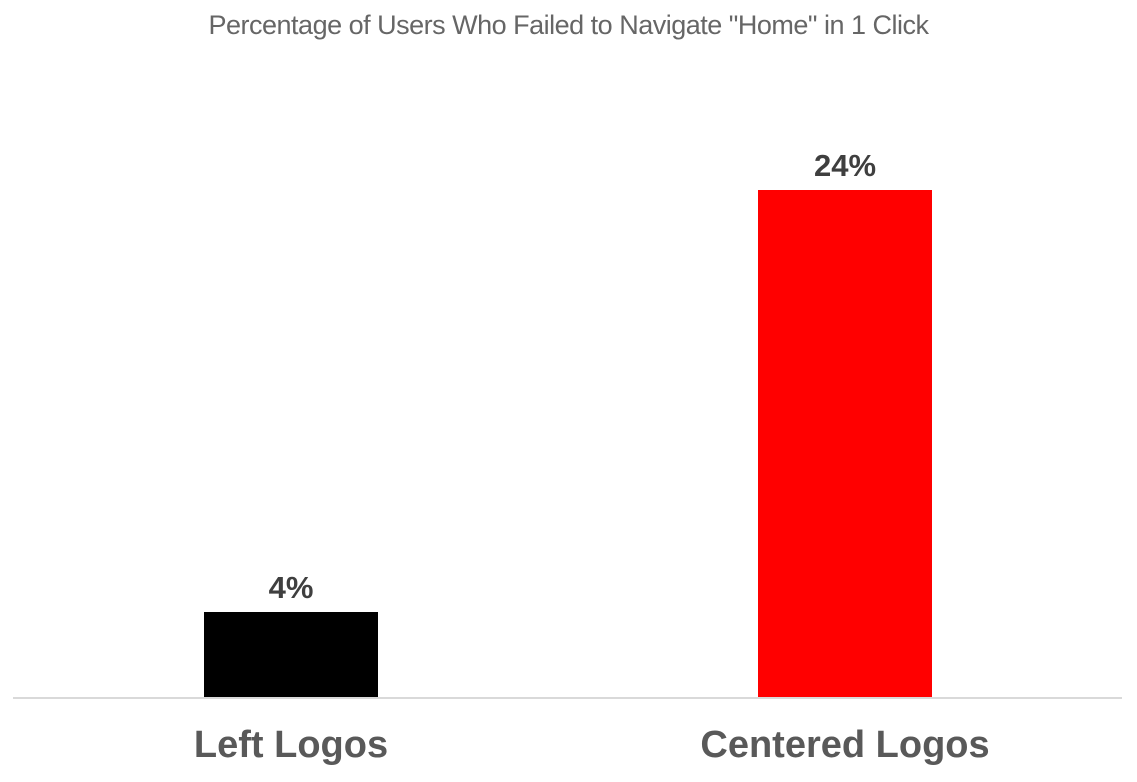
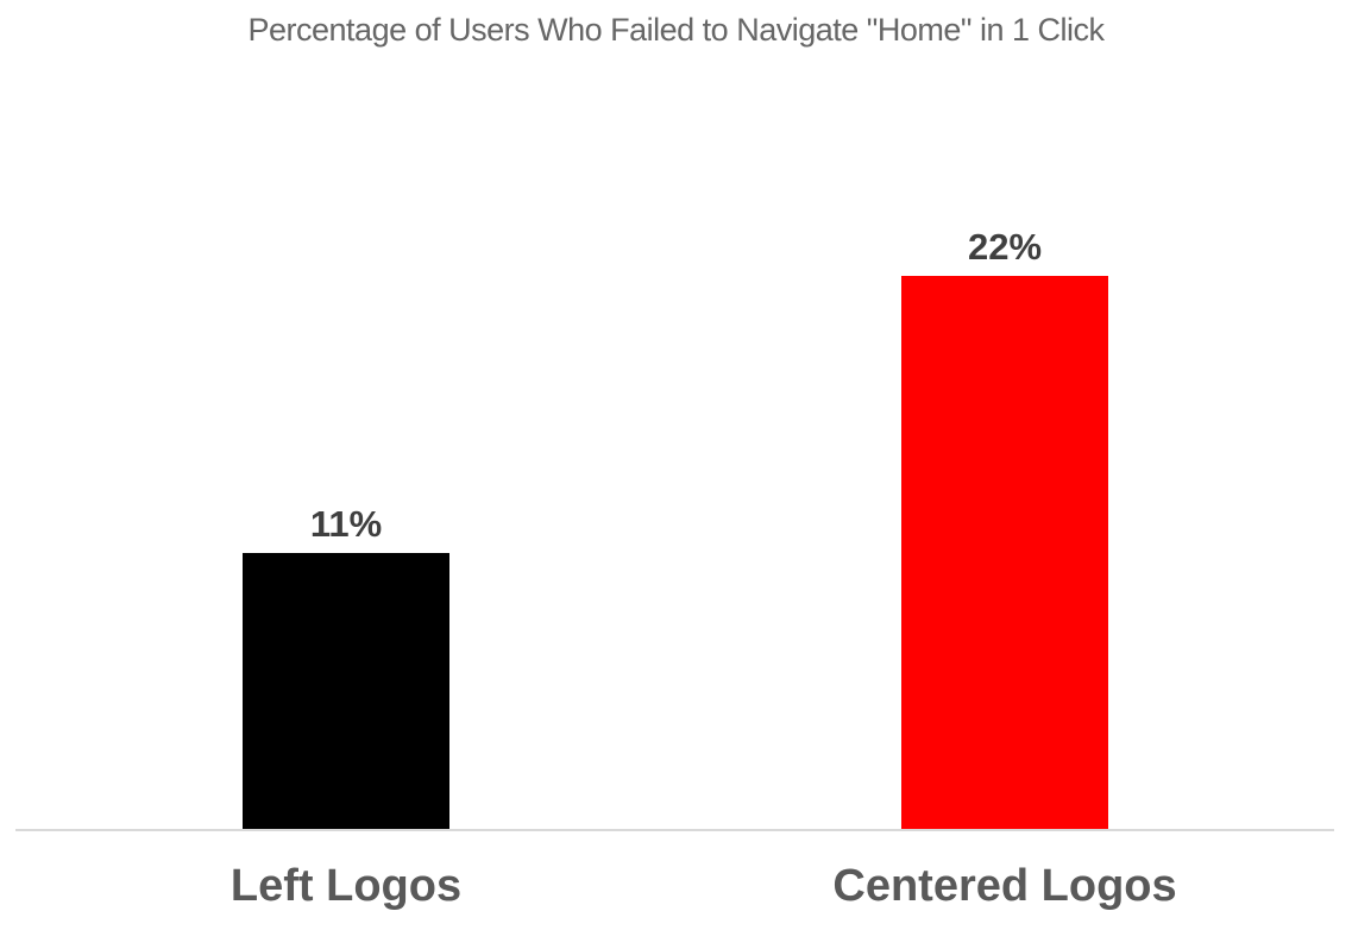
Left Logos: 4% -> 11%
Centered Logos: 24% -> 22%
